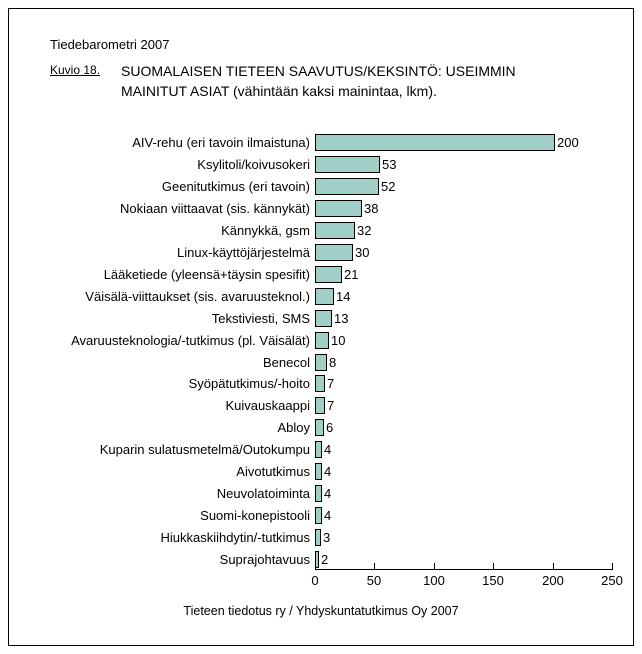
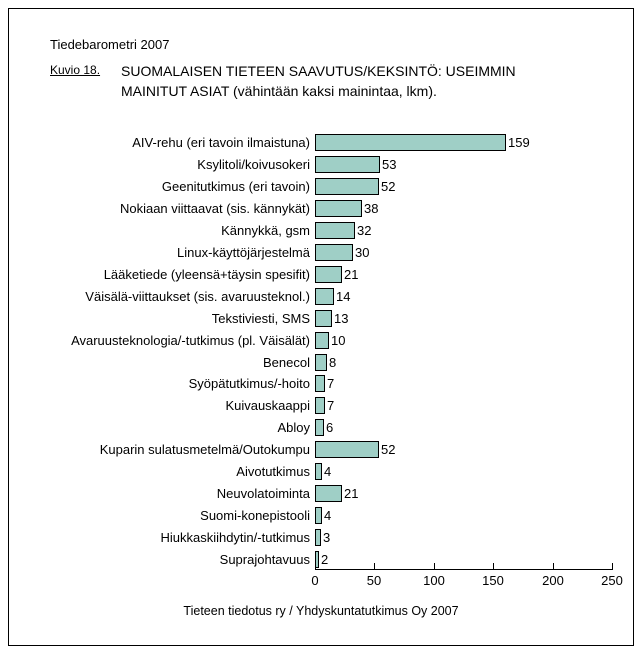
AIV-rehu (eri tavoin ilmaistuna): 200 -> 159
Kuparin sulatusmetelmä/Outokumpu: 4 -> 52
Neuvolatoiminta: 4 -> 21
